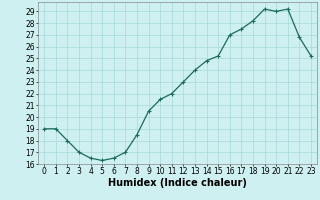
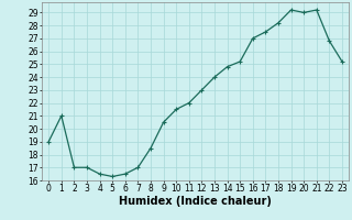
1: 19.0 -> 21.0
2: 18.0 -> 17.0
